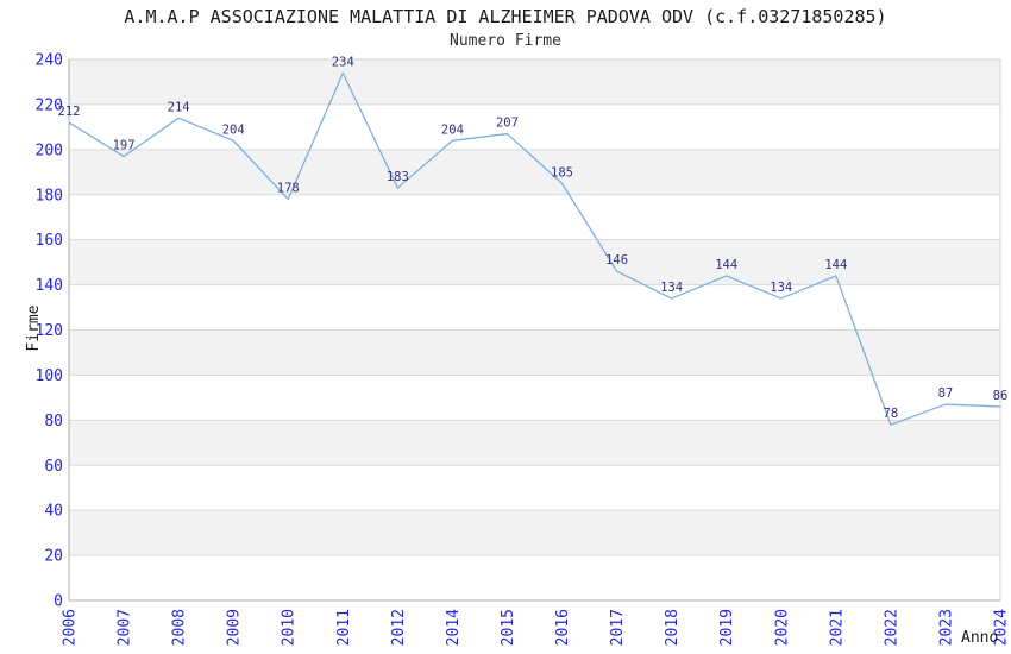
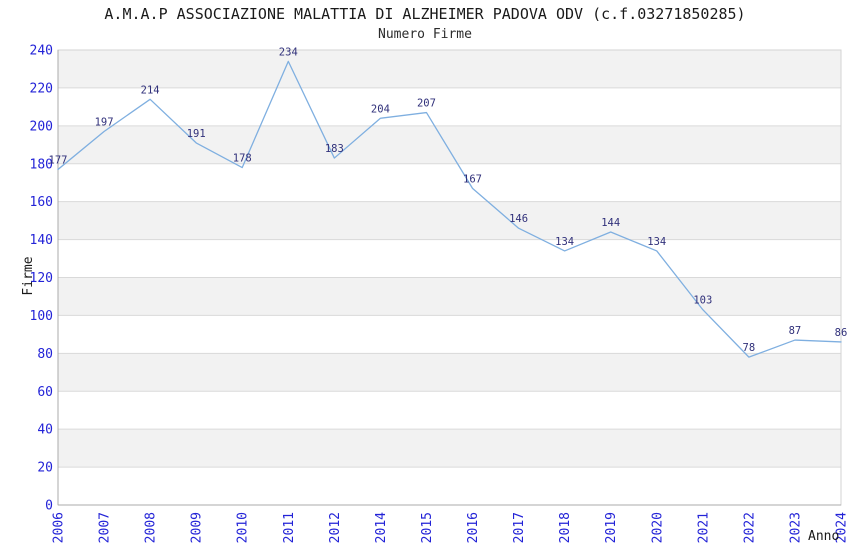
2006: 212 -> 177
2009: 204 -> 191
2016: 185 -> 167
2021: 144 -> 103
